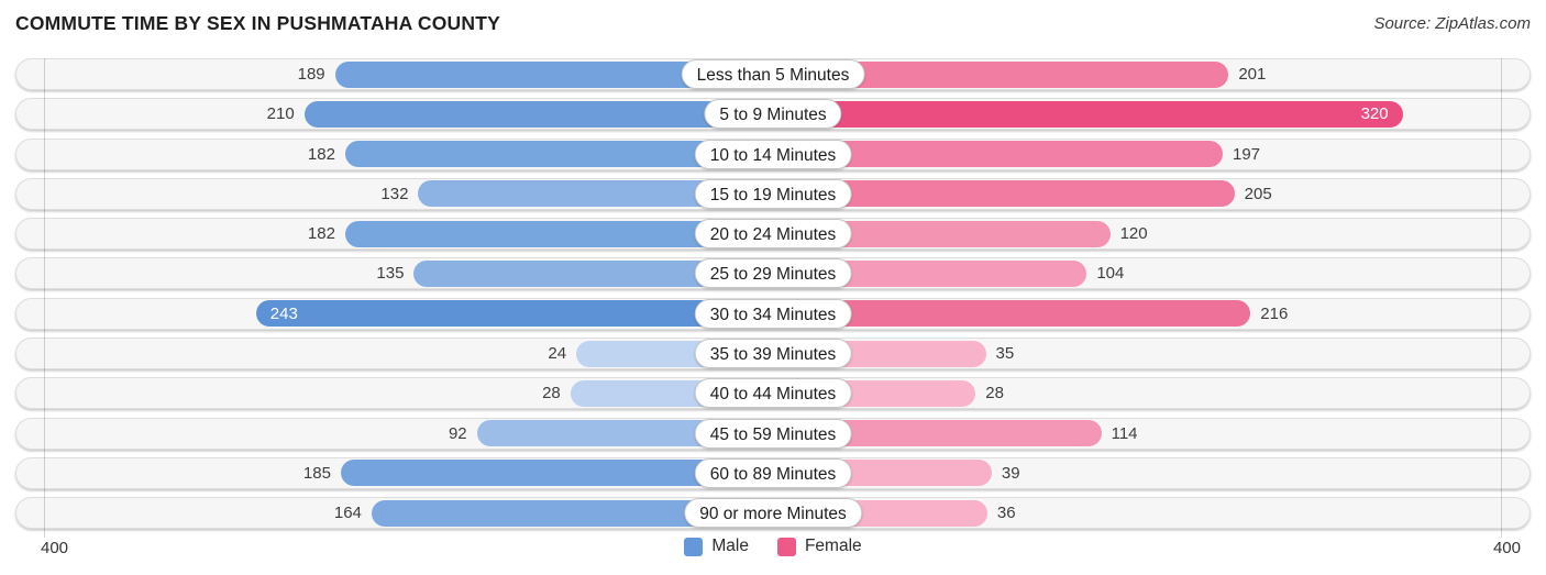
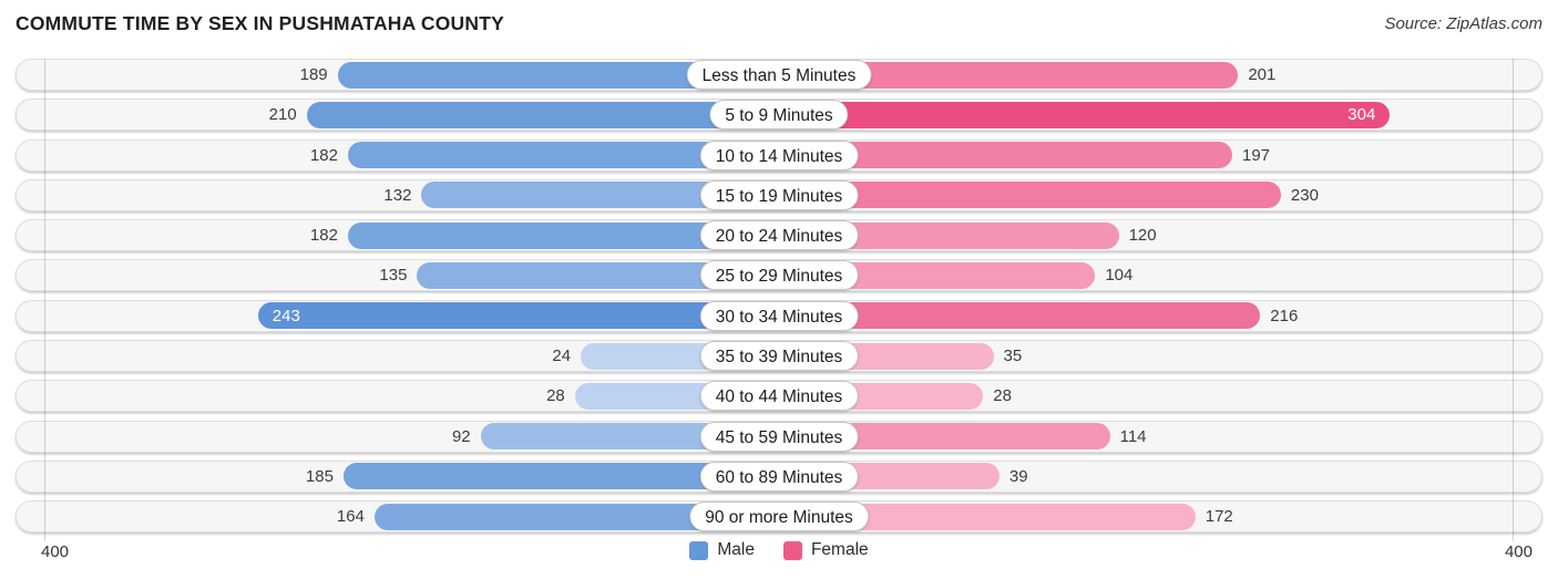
Female/5 to 9 Minutes: 320 -> 304
Female/15 to 19 Minutes: 205 -> 230
Female/90 or more Minutes: 36 -> 172
